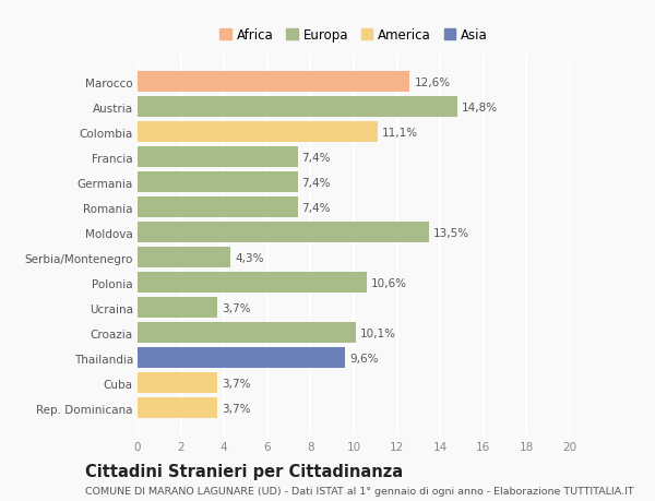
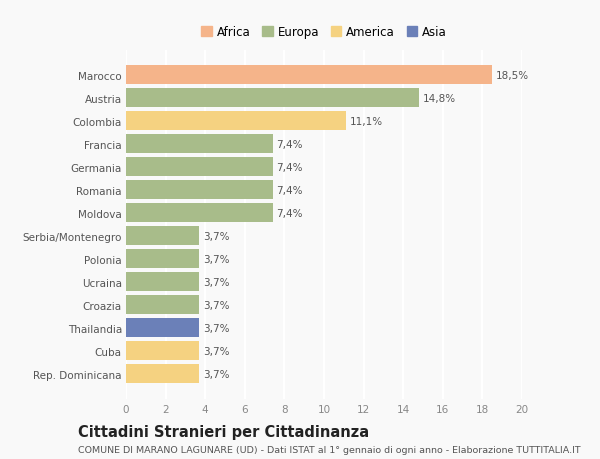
Marocco: 12,6% -> 18,5%
Moldova: 13,5% -> 7,4%
Serbia/Montenegro: 4,3% -> 3,7%
Polonia: 10,6% -> 3,7%
Croazia: 10,1% -> 3,7%
Thailandia: 9,6% -> 3,7%
